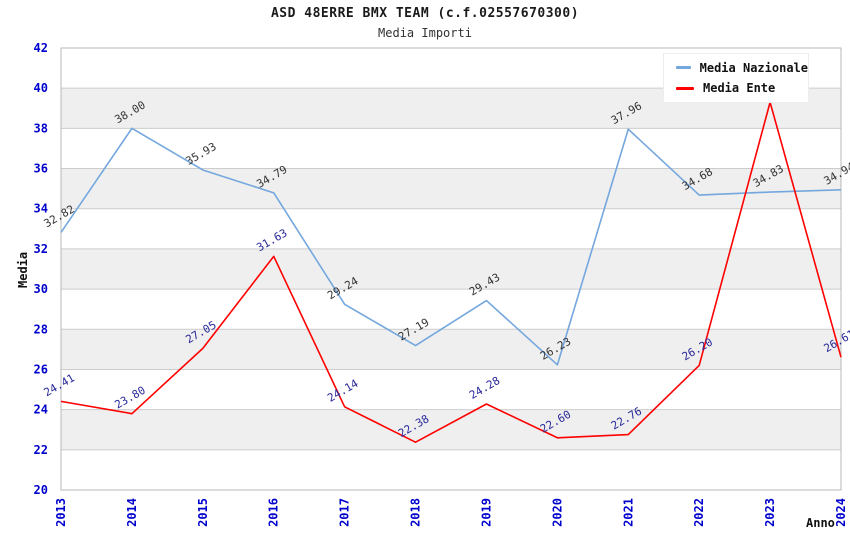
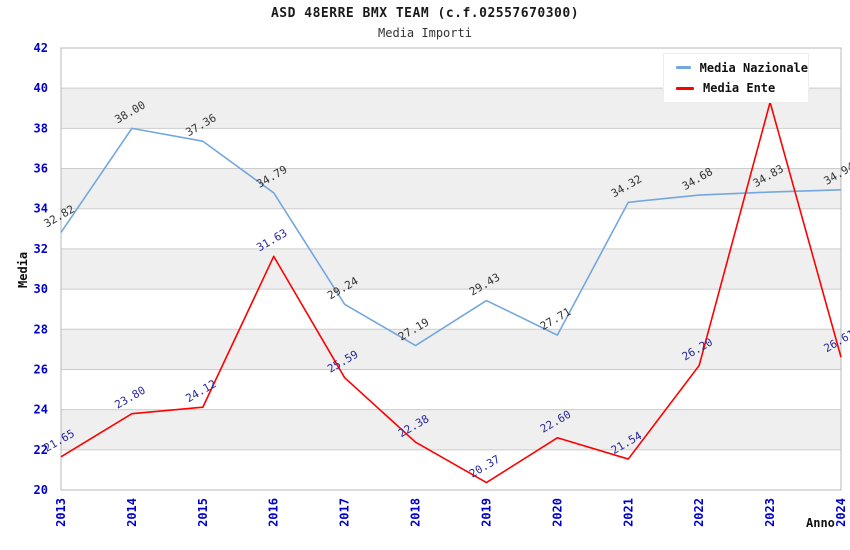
Media Ente/2013: 24.41 -> 21.65
Media Nazionale/2015: 35.93 -> 37.36
Media Ente/2015: 27.05 -> 24.12
Media Ente/2017: 24.14 -> 25.59
Media Ente/2019: 24.28 -> 20.37
Media Nazionale/2020: 26.23 -> 27.71
Media Nazionale/2021: 37.96 -> 34.32
Media Ente/2021: 22.76 -> 21.54
